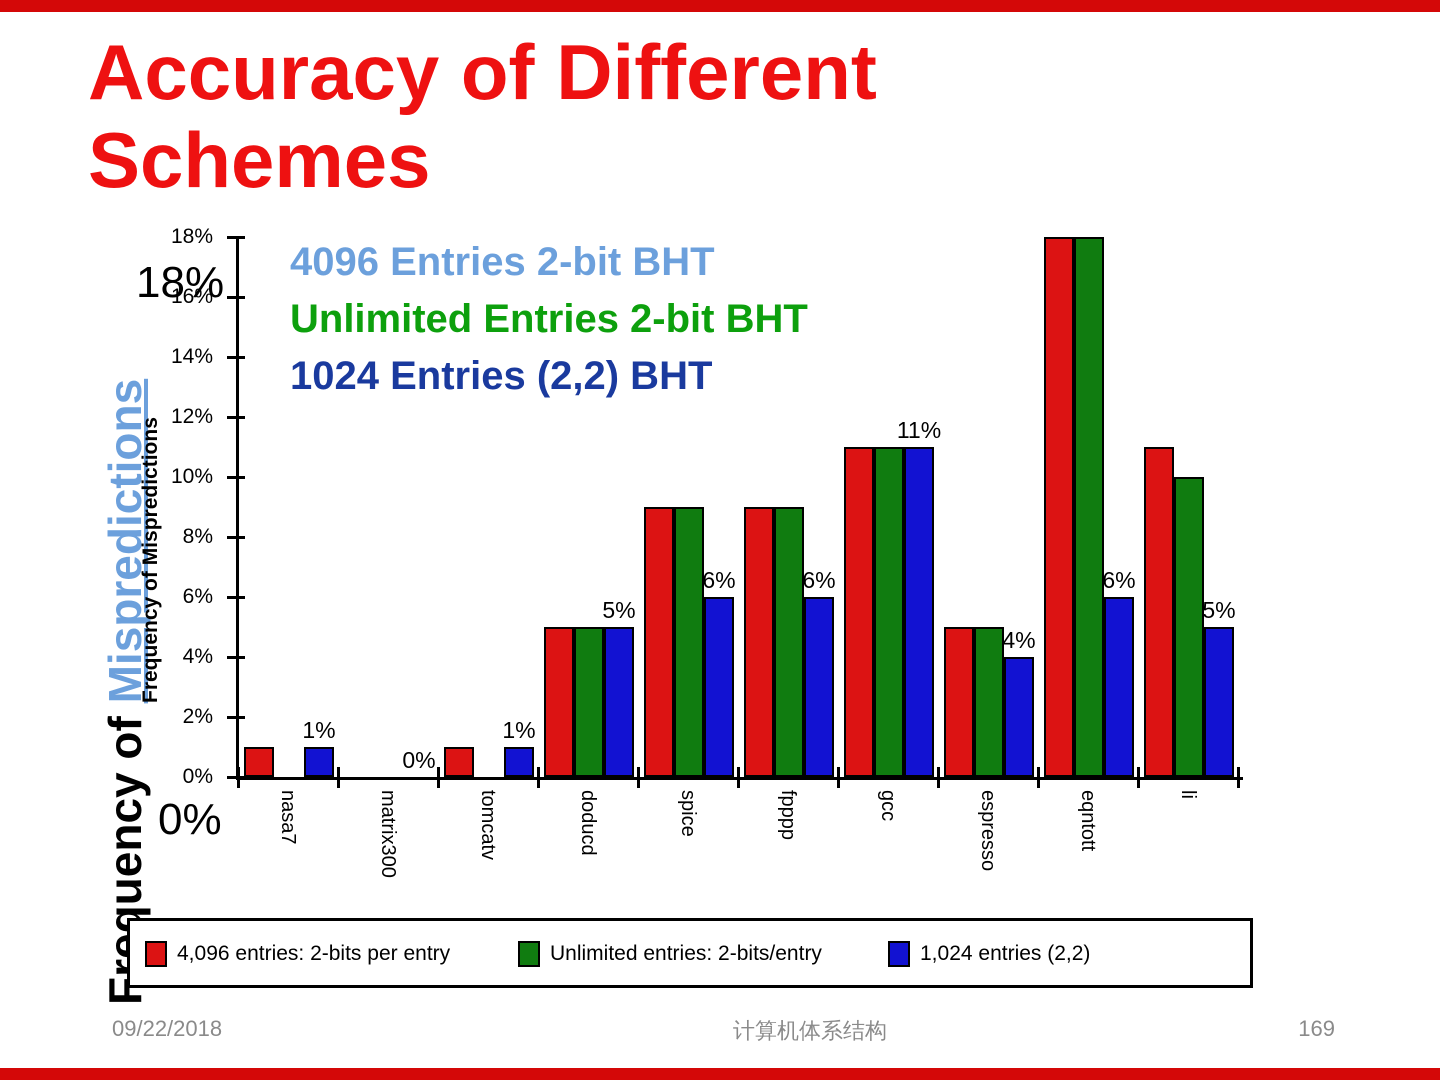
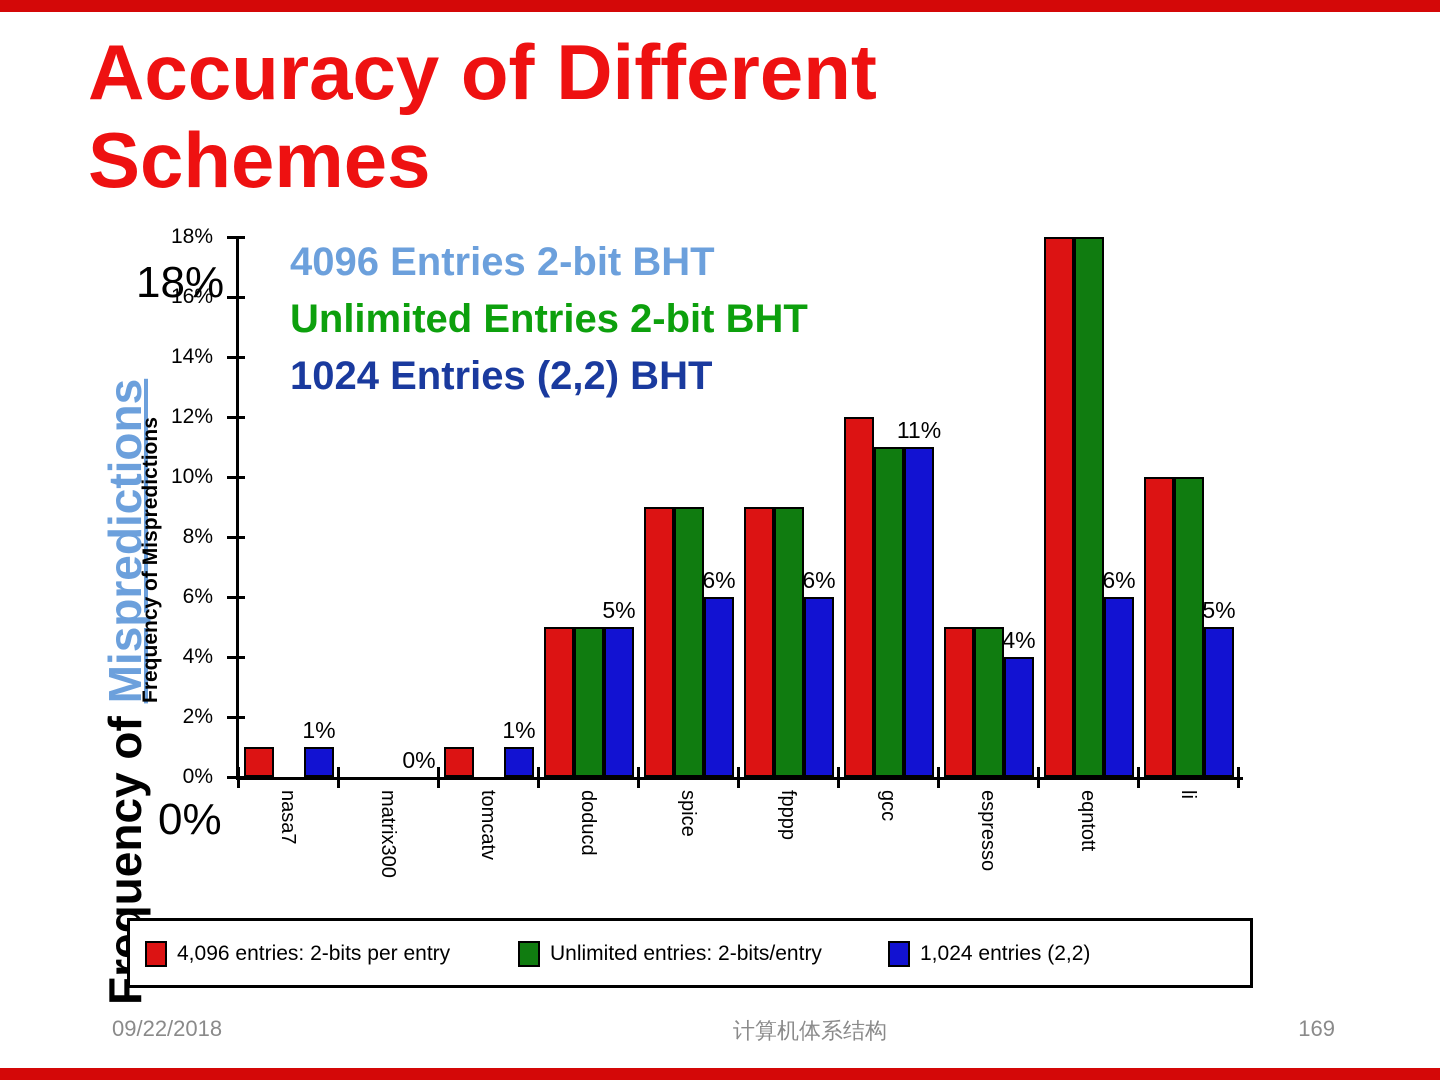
4,096 entries: 2-bits per entry/gcc: 11% -> 12%
4,096 entries: 2-bits per entry/li: 11% -> 10%
